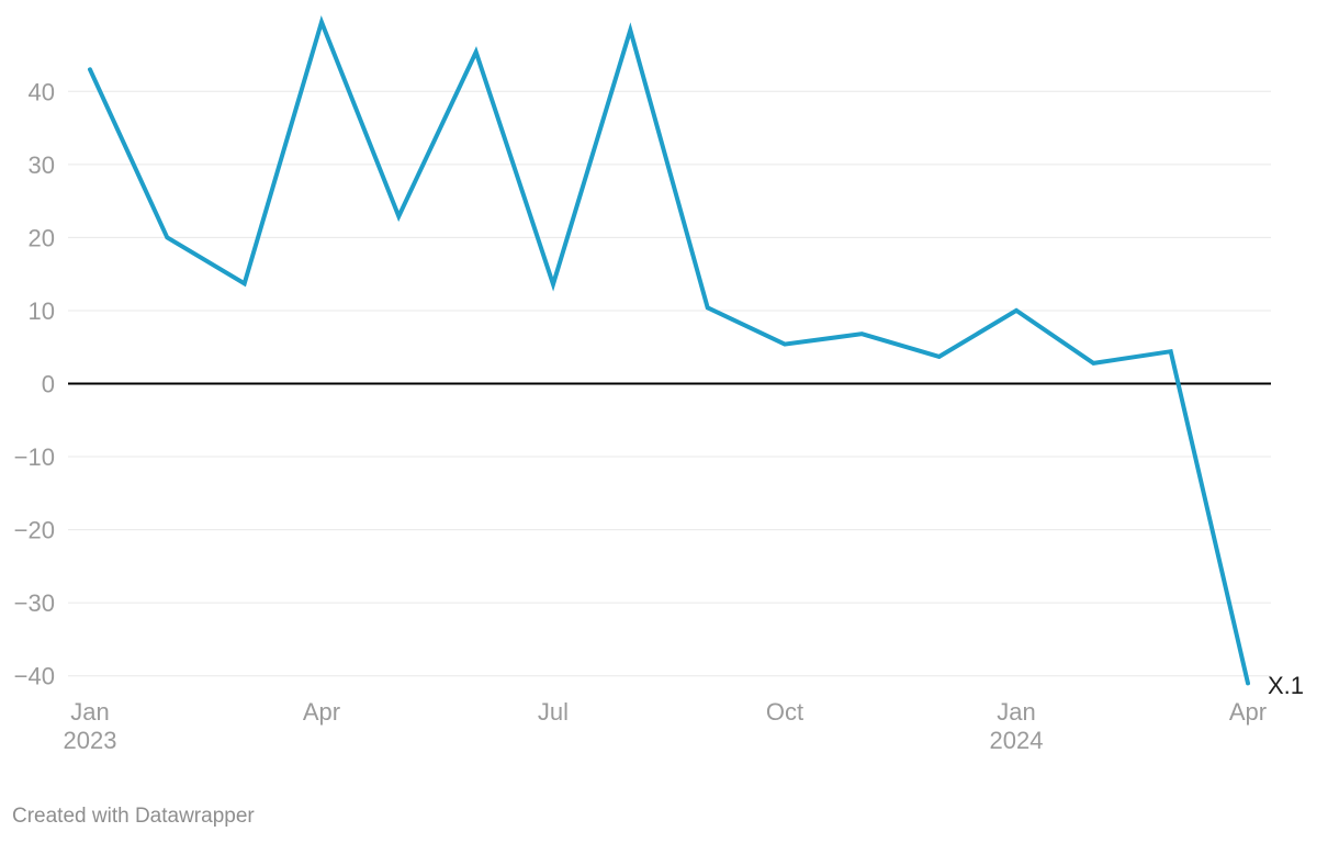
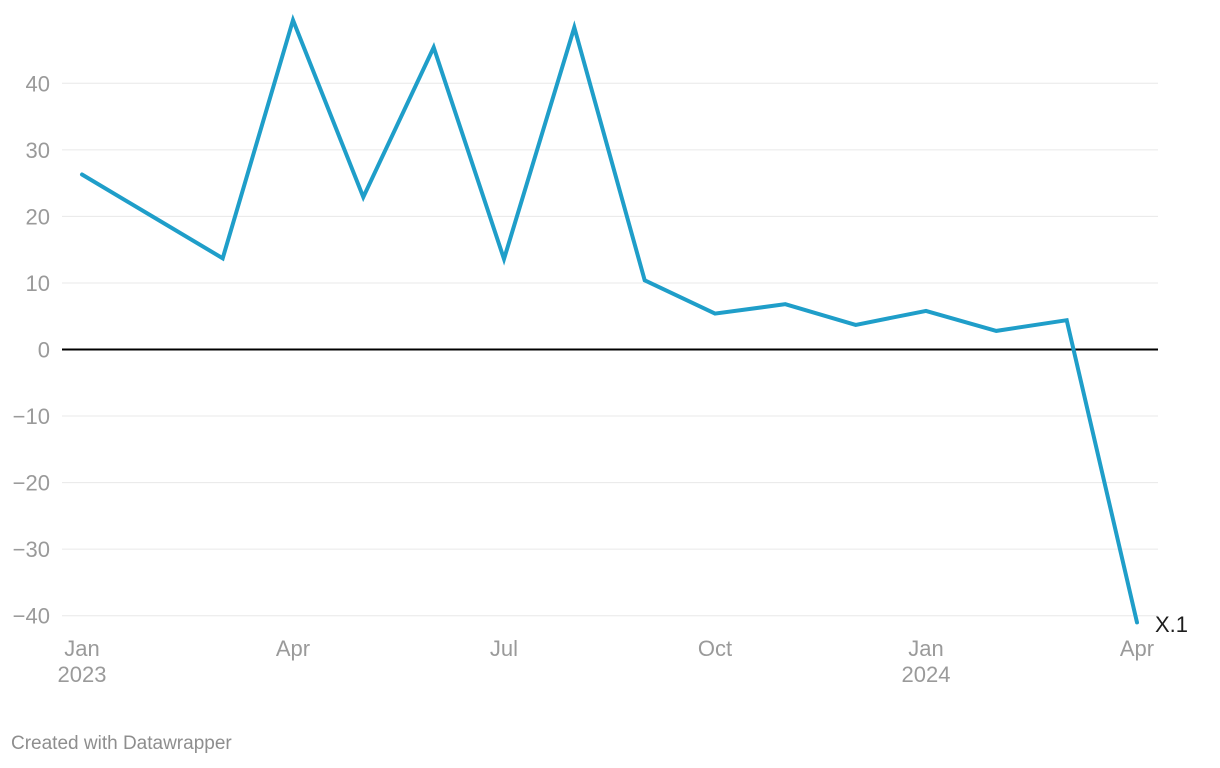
Jan 2023: 43 -> 26
Jan 2024: 10 -> 6
